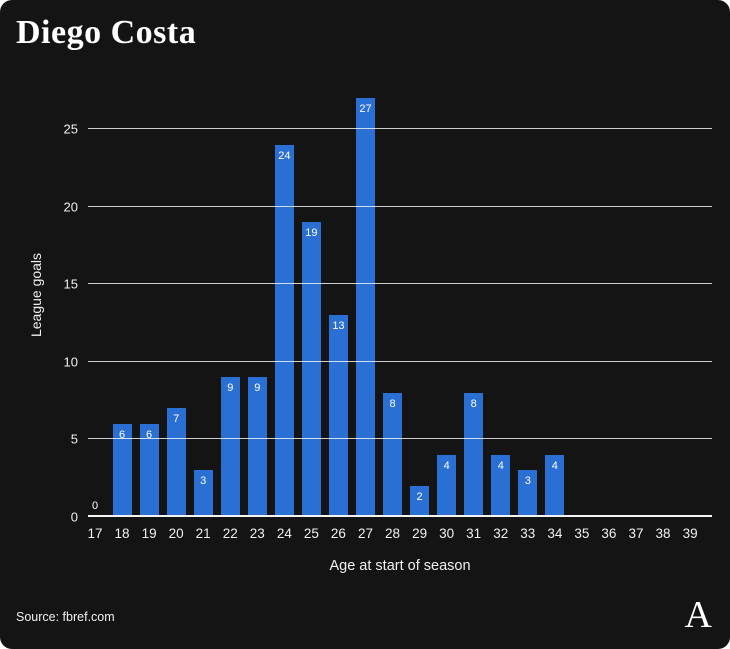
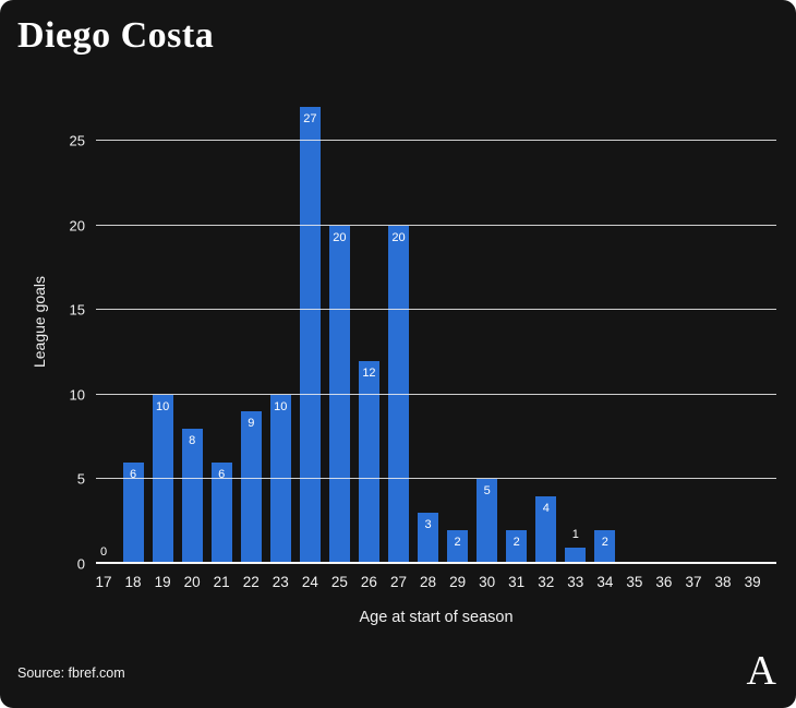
19: 6 -> 10
20: 7 -> 8
21: 3 -> 6
23: 9 -> 10
24: 24 -> 27
25: 19 -> 20
26: 13 -> 12
27: 27 -> 20
28: 8 -> 3
30: 4 -> 5
31: 8 -> 2
33: 3 -> 1
34: 4 -> 2
